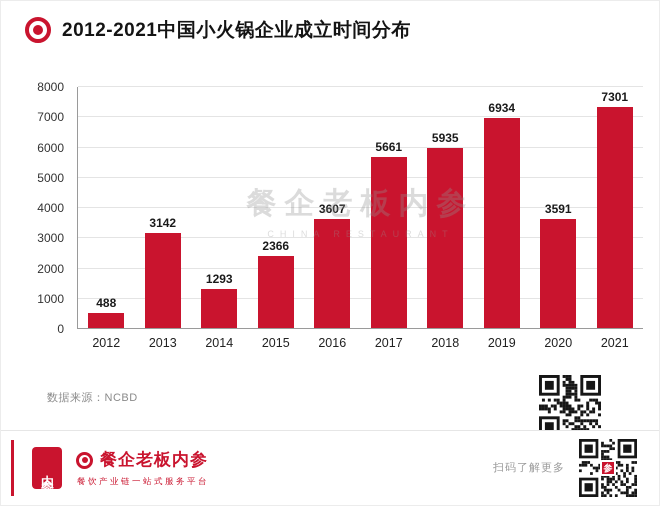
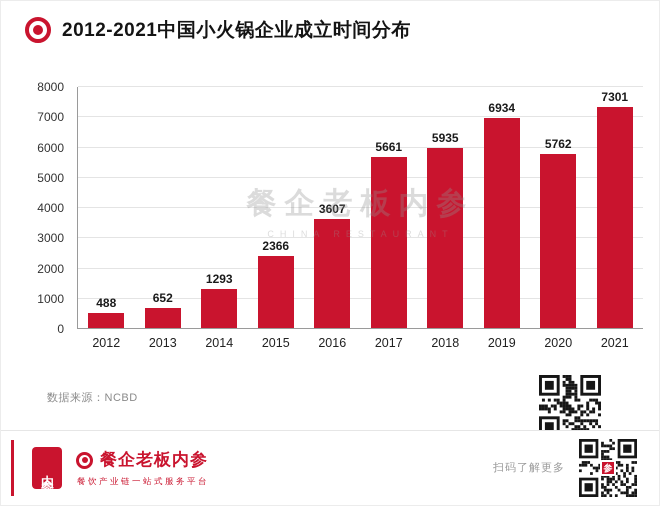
2013: 3142 -> 652
2020: 3591 -> 5762
